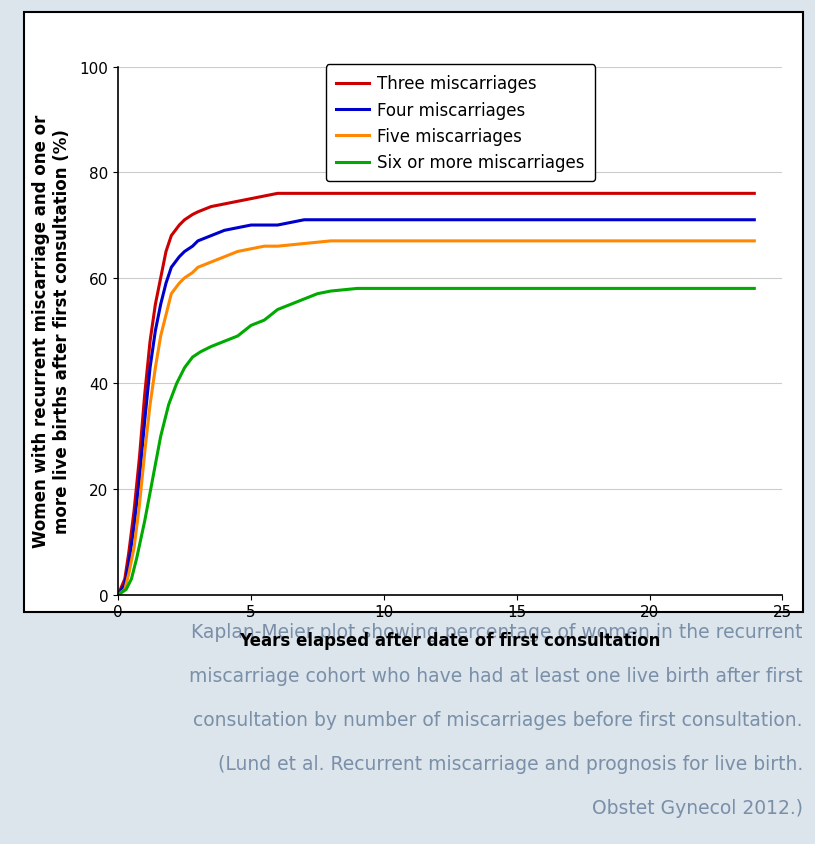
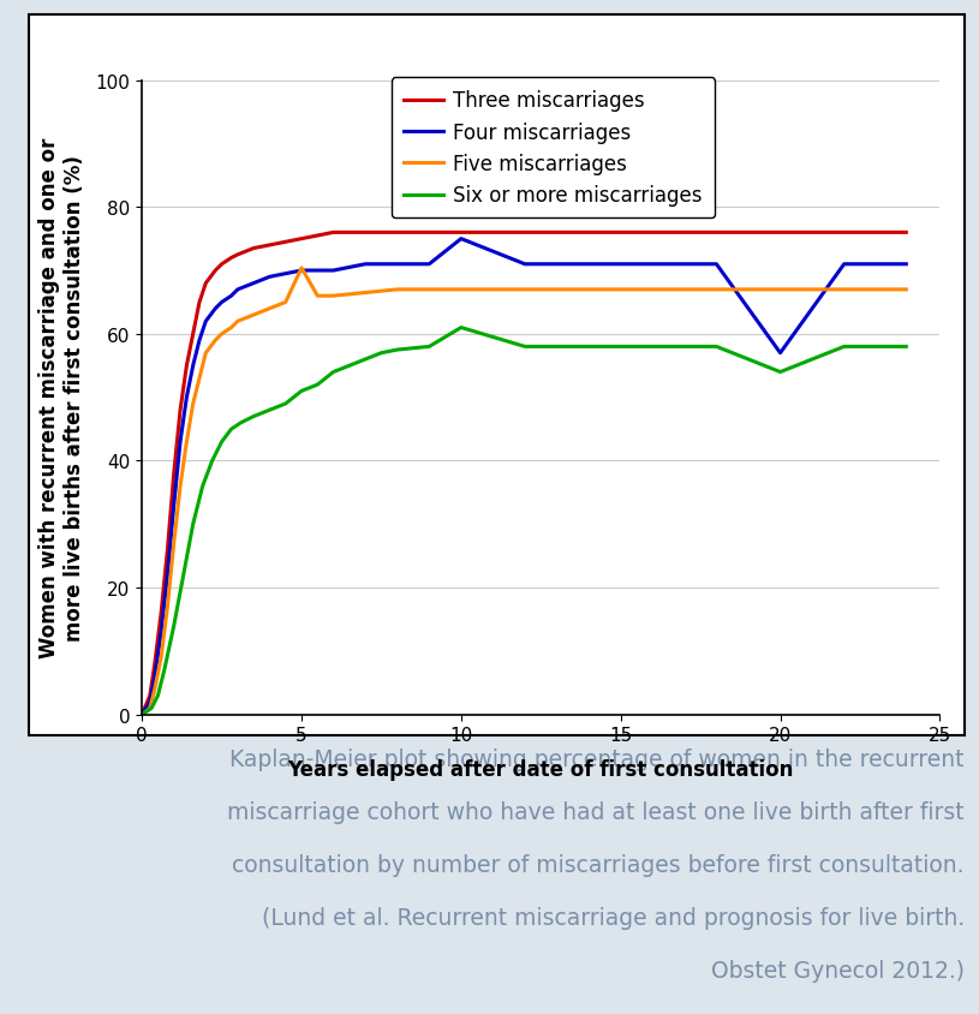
Five miscarriages/5: 65.5 -> 70.4
Four miscarriages/10: 71.0 -> 75.0
Six or more miscarriages/10: 58.0 -> 61.0
Four miscarriages/20: 71.0 -> 57.0
Six or more miscarriages/20: 58.0 -> 54.0
